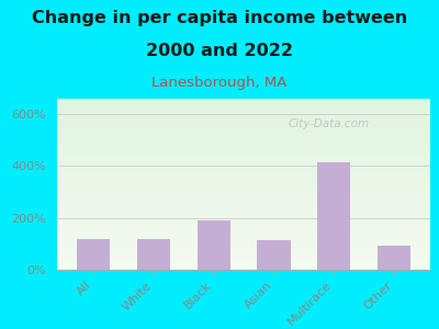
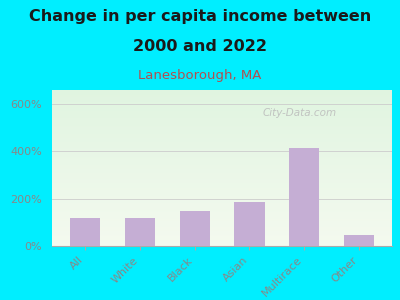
Black: 190% -> 150%
Asian: 115% -> 185%
Other: 95% -> 45%
